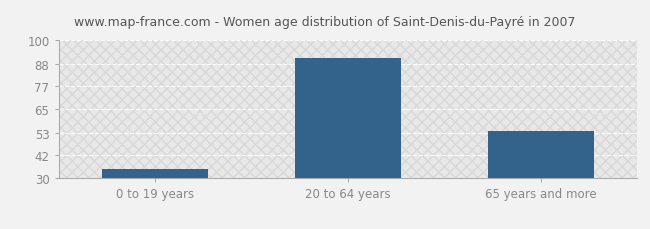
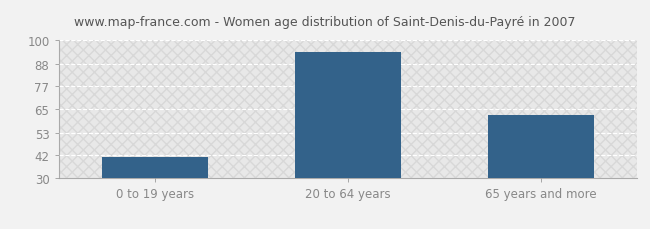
0 to 19 years: 35 -> 41
20 to 64 years: 91 -> 94
65 years and more: 54 -> 62
